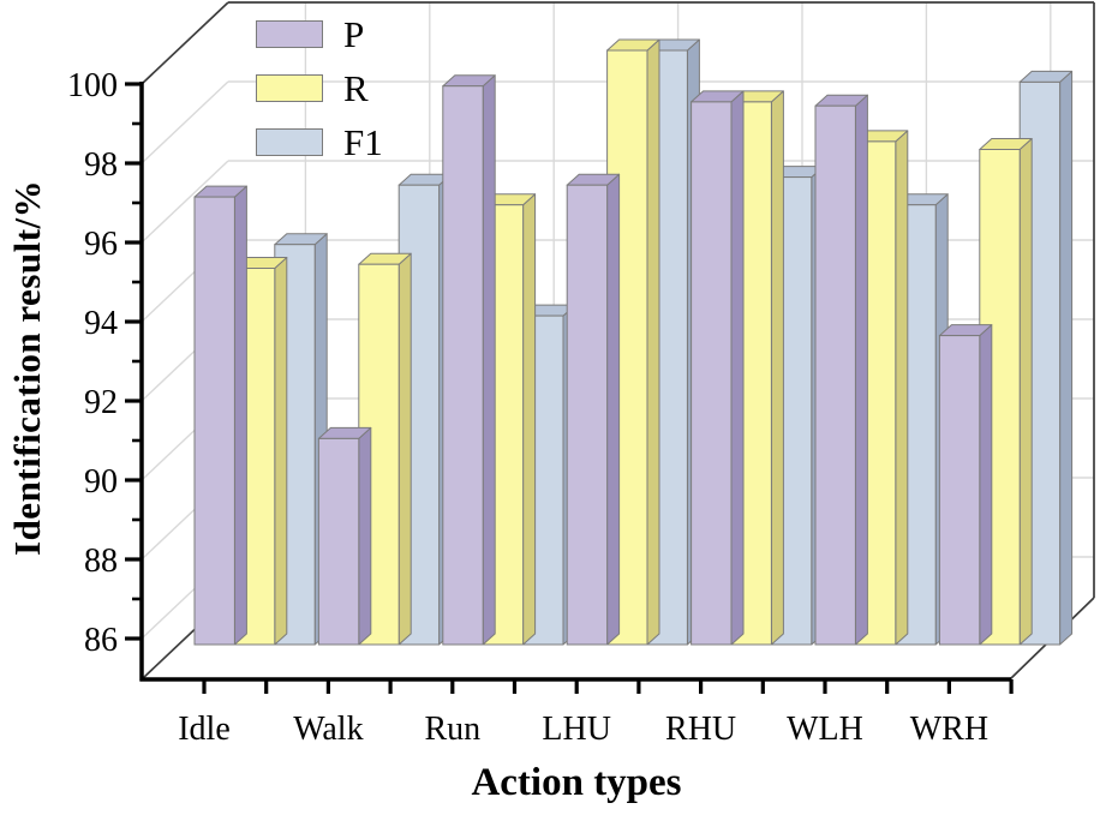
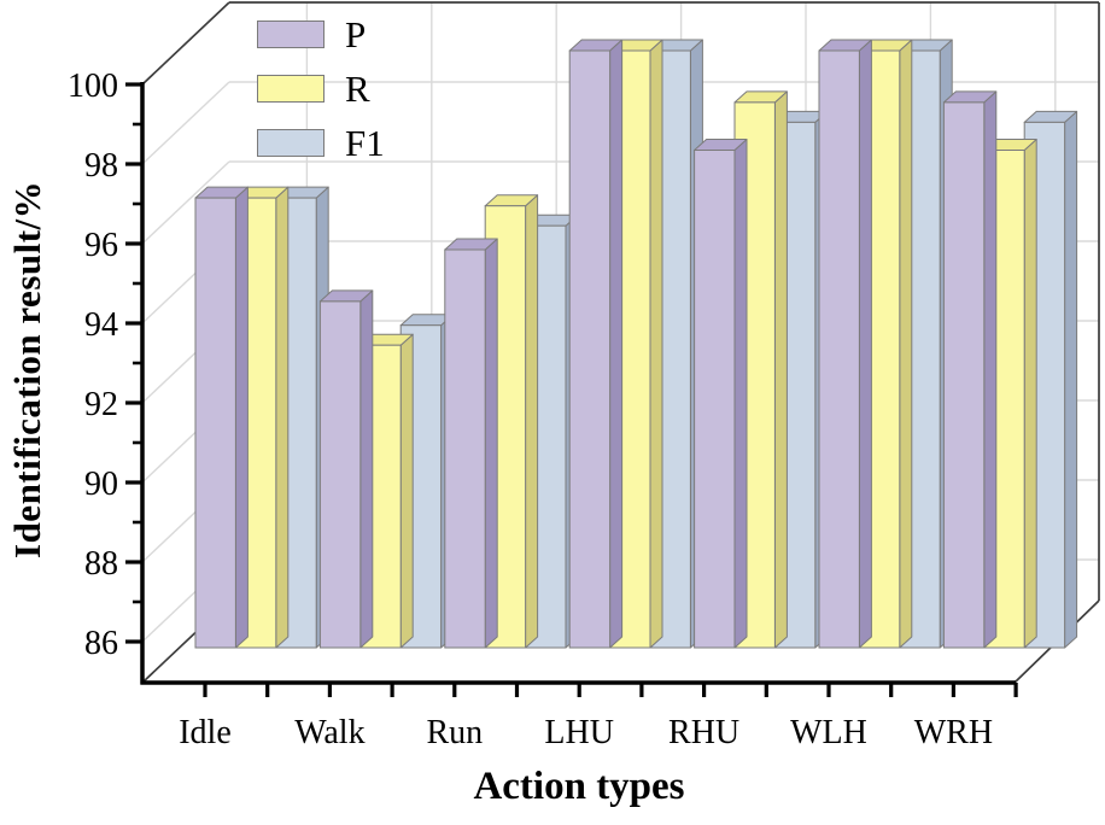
R/Idle: 94.5 -> 96.3
F1/Idle: 95.1 -> 96.3
P/Walk: 90.2 -> 93.7
R/Walk: 94.6 -> 92.6
F1/Walk: 96.6 -> 93.1
P/Run: 99.1 -> 95.0
F1/Run: 93.3 -> 95.6
P/LHU: 96.6 -> 100.0
P/RHU: 98.7 -> 97.5
F1/RHU: 96.8 -> 98.2
P/WLH: 98.6 -> 100.0
R/WLH: 97.7 -> 100.0
F1/WLH: 96.1 -> 100.0
P/WRH: 92.8 -> 98.7
F1/WRH: 99.2 -> 98.2
